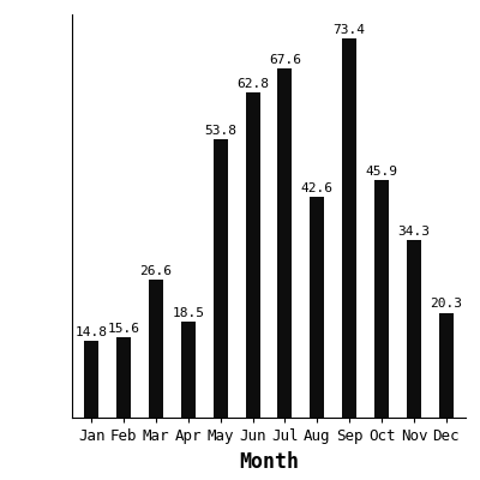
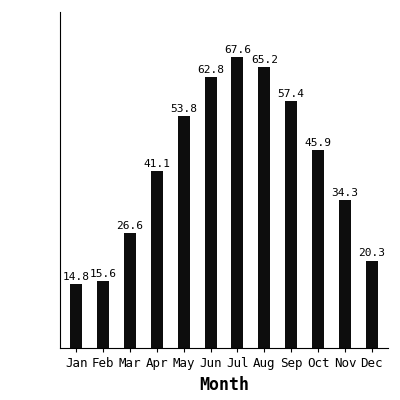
Apr: 18.5 -> 41.1
Aug: 42.6 -> 65.2
Sep: 73.4 -> 57.4
